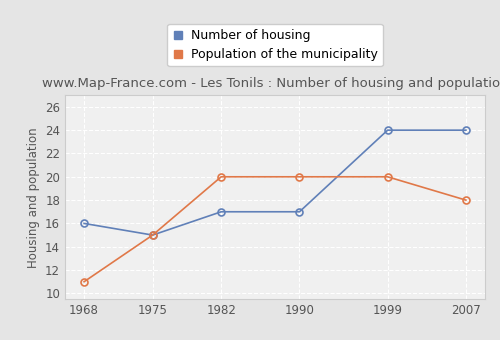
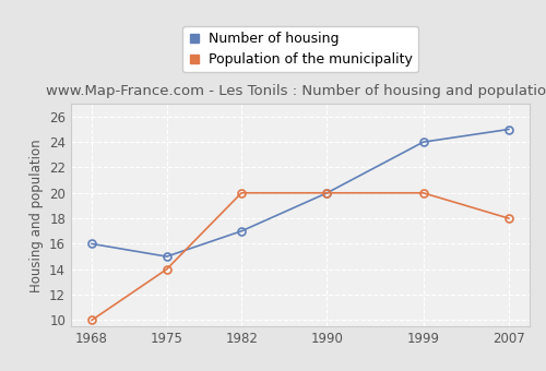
Population of the municipality/1968: 11 -> 10
Population of the municipality/1975: 15 -> 14
Number of housing/1990: 17 -> 20
Number of housing/2007: 24 -> 25
